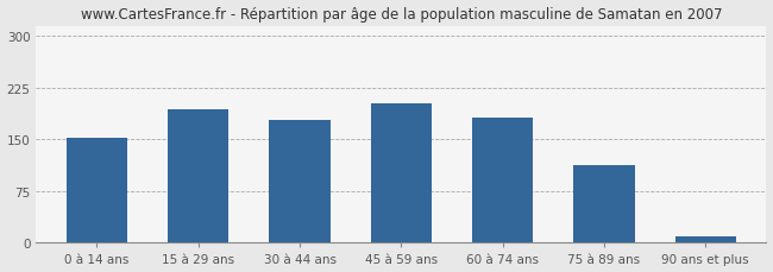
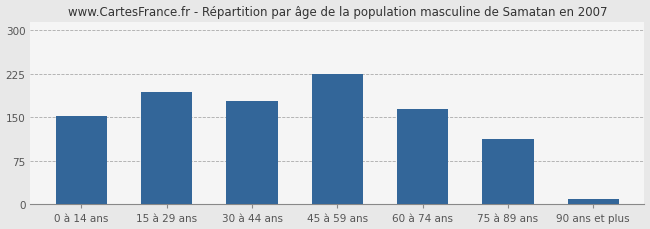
45 à 59 ans: 202 -> 225
60 à 74 ans: 182 -> 165
